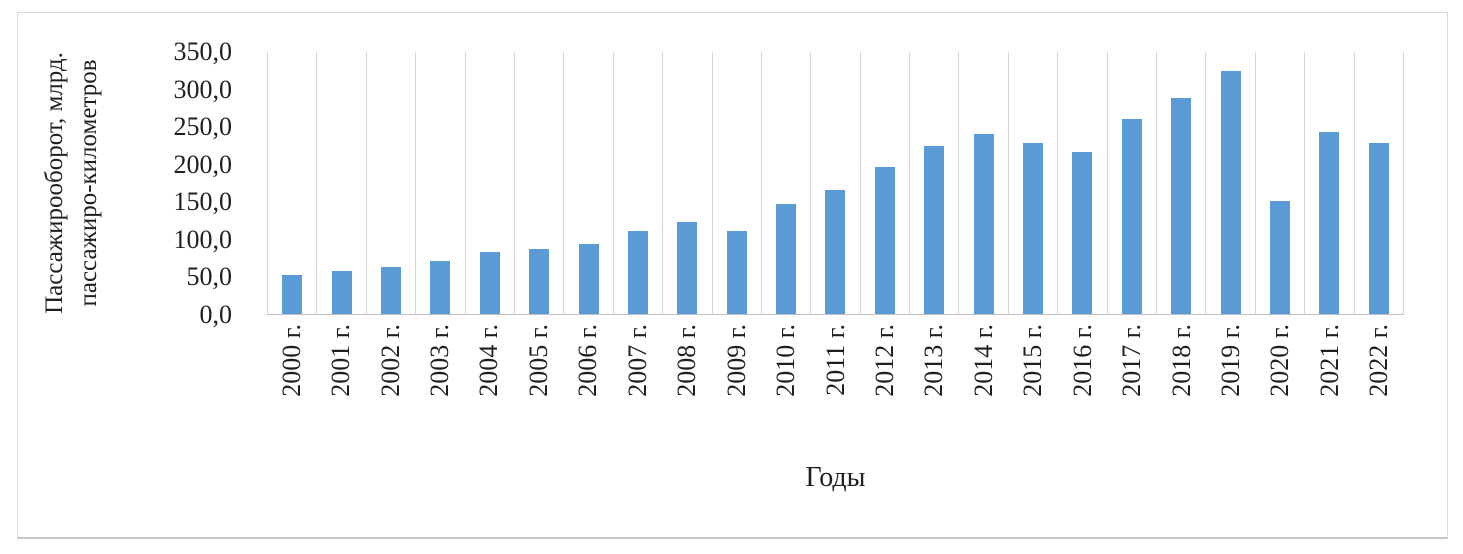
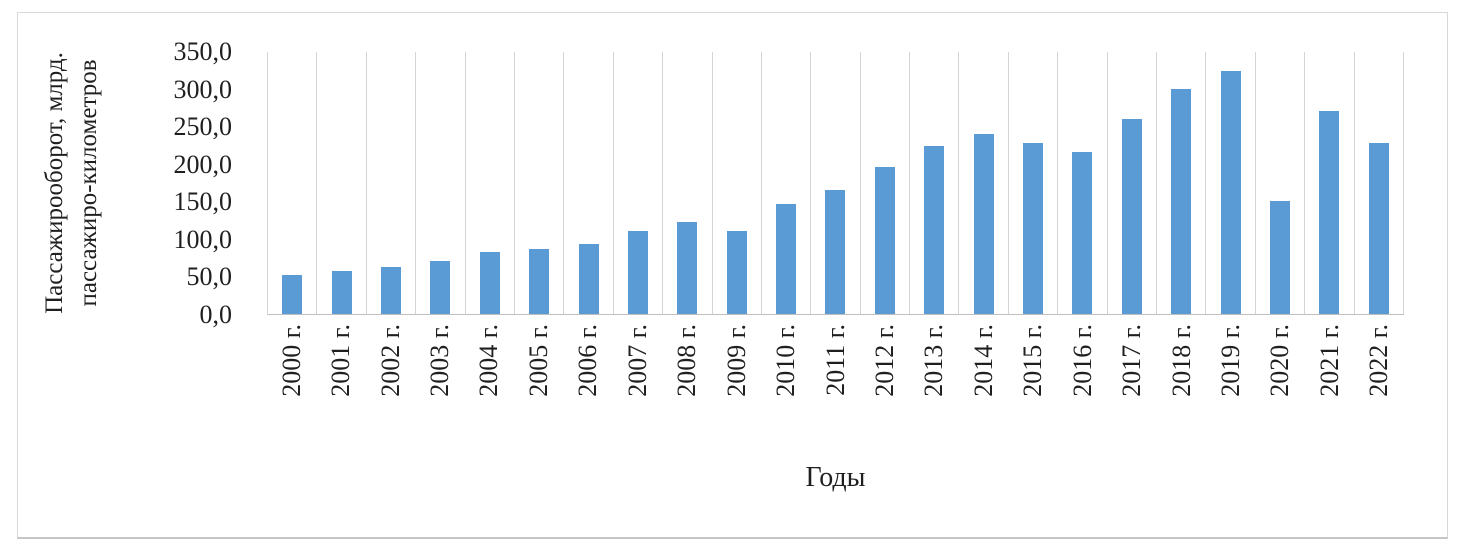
2018 г.: 290 -> 300
2021 г.: 240 -> 270
